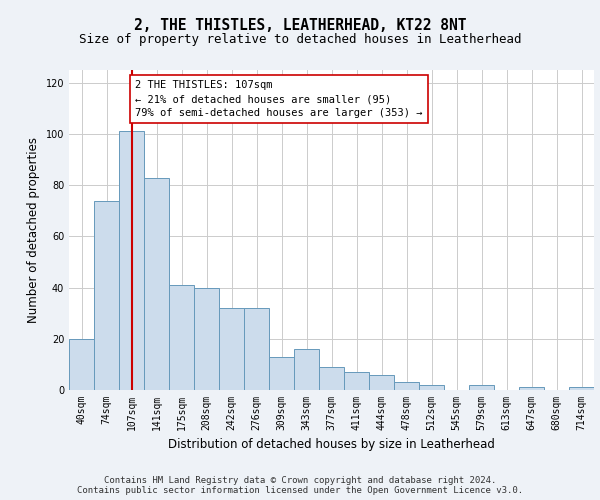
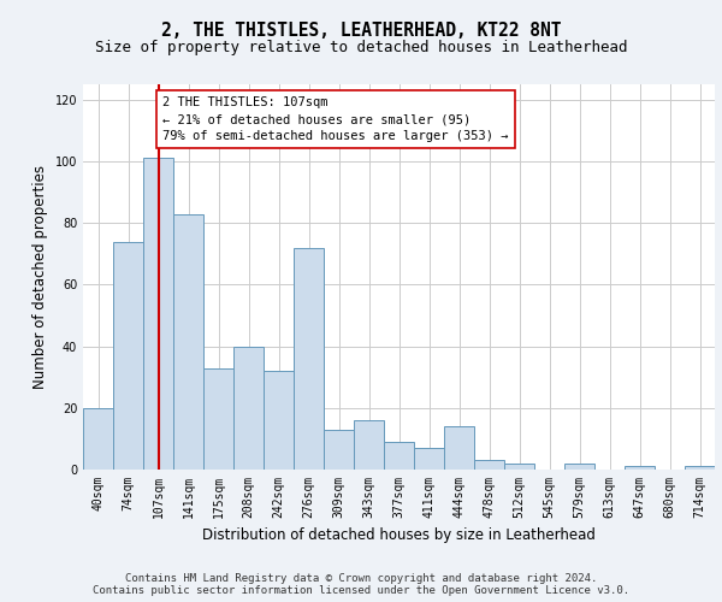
175sqm: 41 -> 33
276sqm: 32 -> 72
444sqm: 6 -> 14
